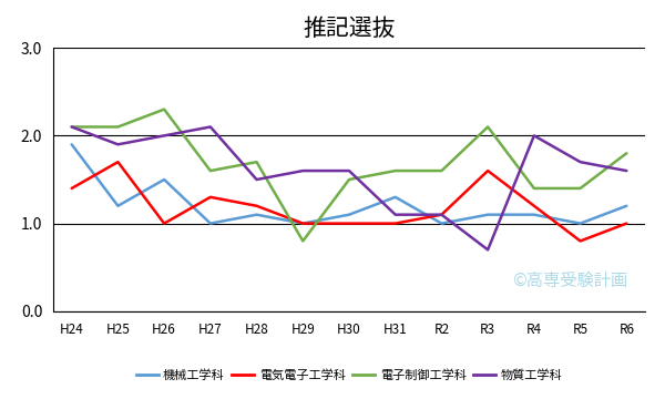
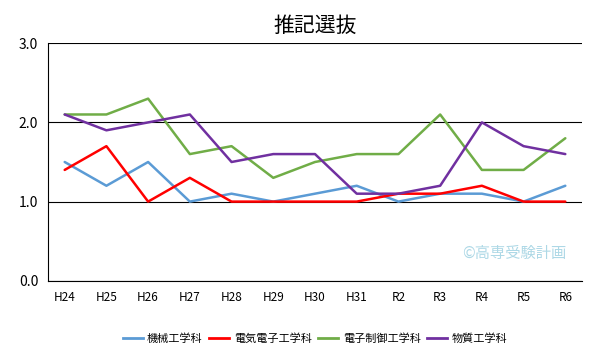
機械工学科/H24: 1.9 -> 1.5
電気電子工学科/H28: 1.2 -> 1.0
電子制御工学科/H29: 0.8 -> 1.3
機械工学科/H31: 1.3 -> 1.2
電気電子工学科/R3: 1.6 -> 1.1
物質工学科/R3: 0.7 -> 1.2
電気電子工学科/R5: 0.8 -> 1.0
